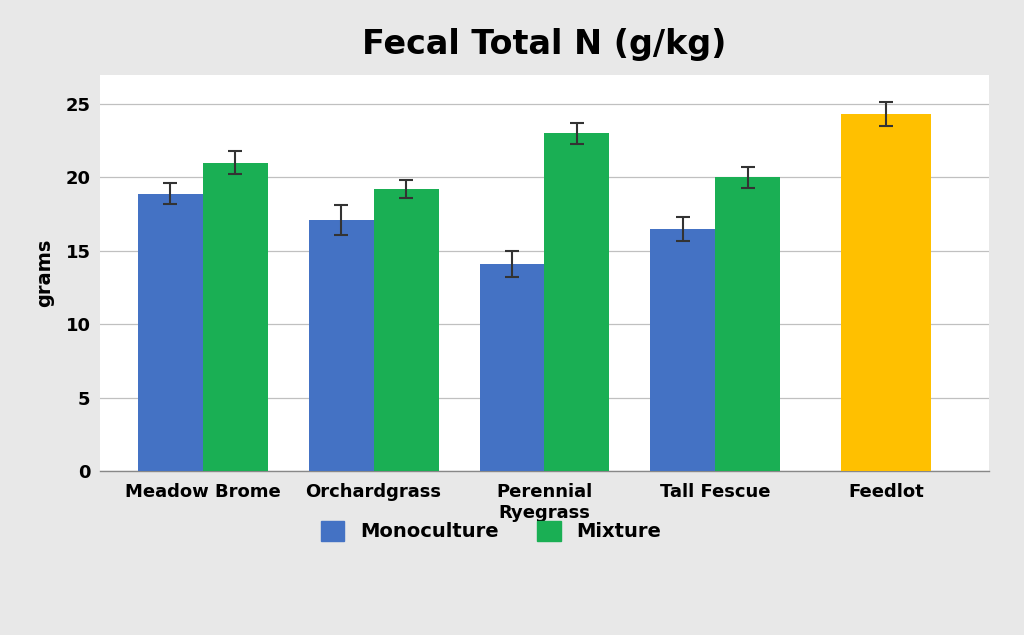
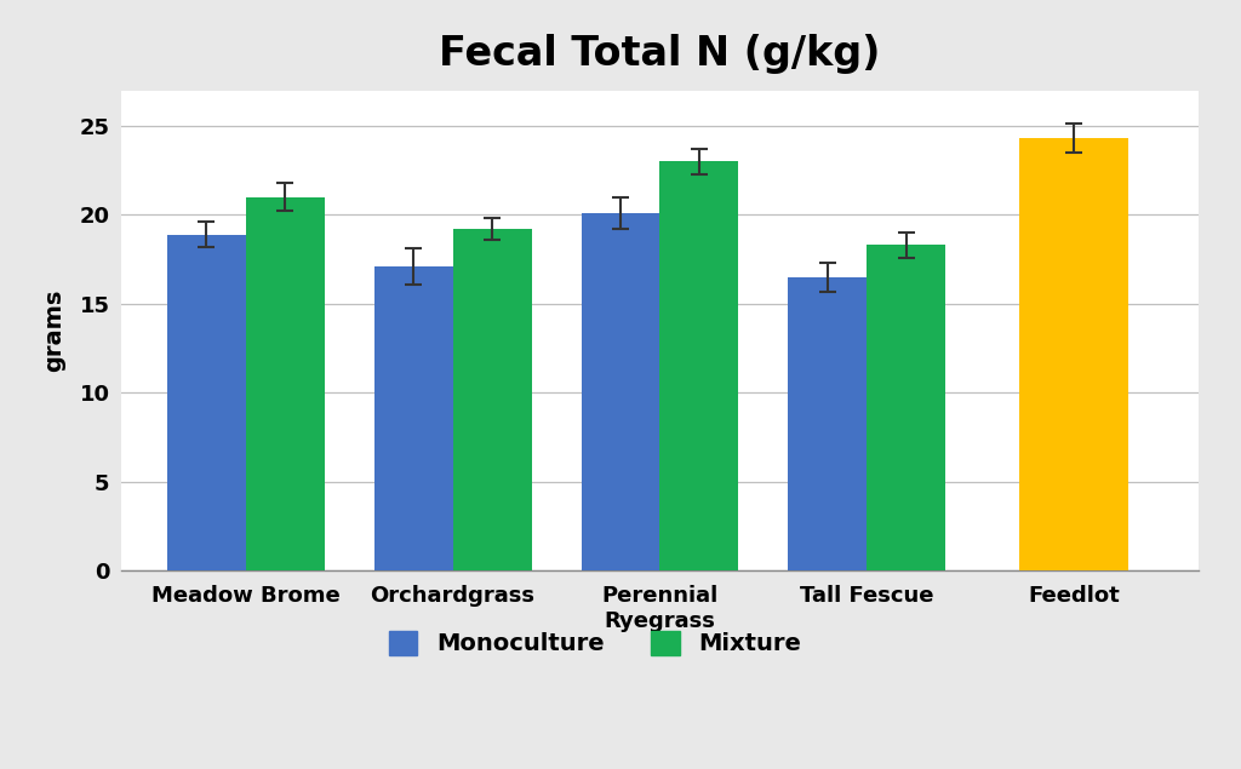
Monoculture/Perennial Ryegrass: 14.1 -> 20.1
Mixture/Tall Fescue: 20.0 -> 18.3
